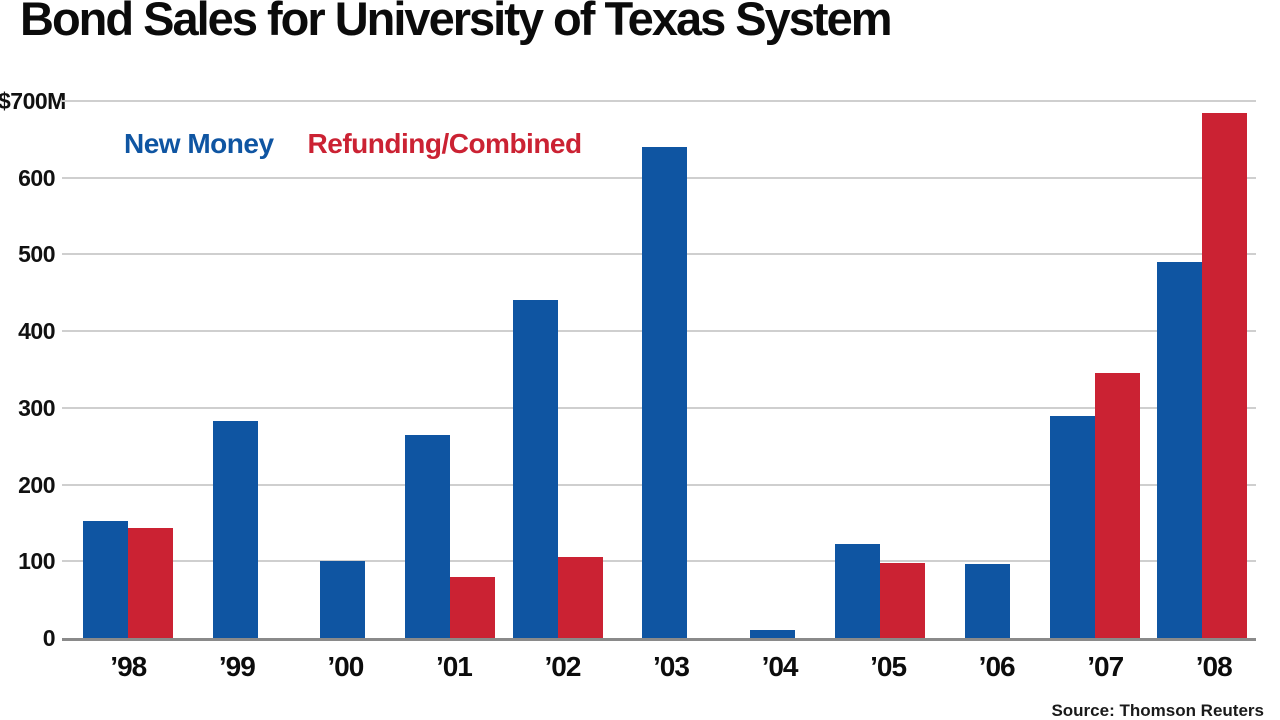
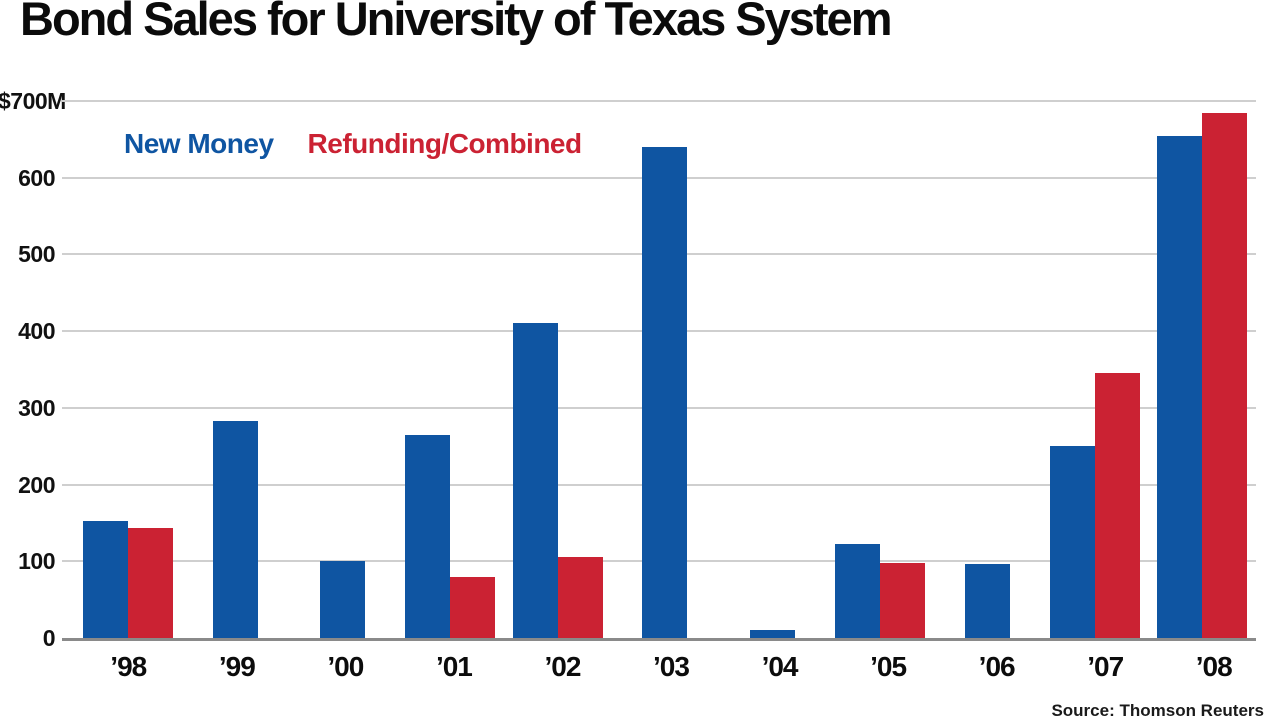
New Money/’02: 440 -> 410
New Money/’07: 290 -> 250
New Money/’08: 490 -> 660
